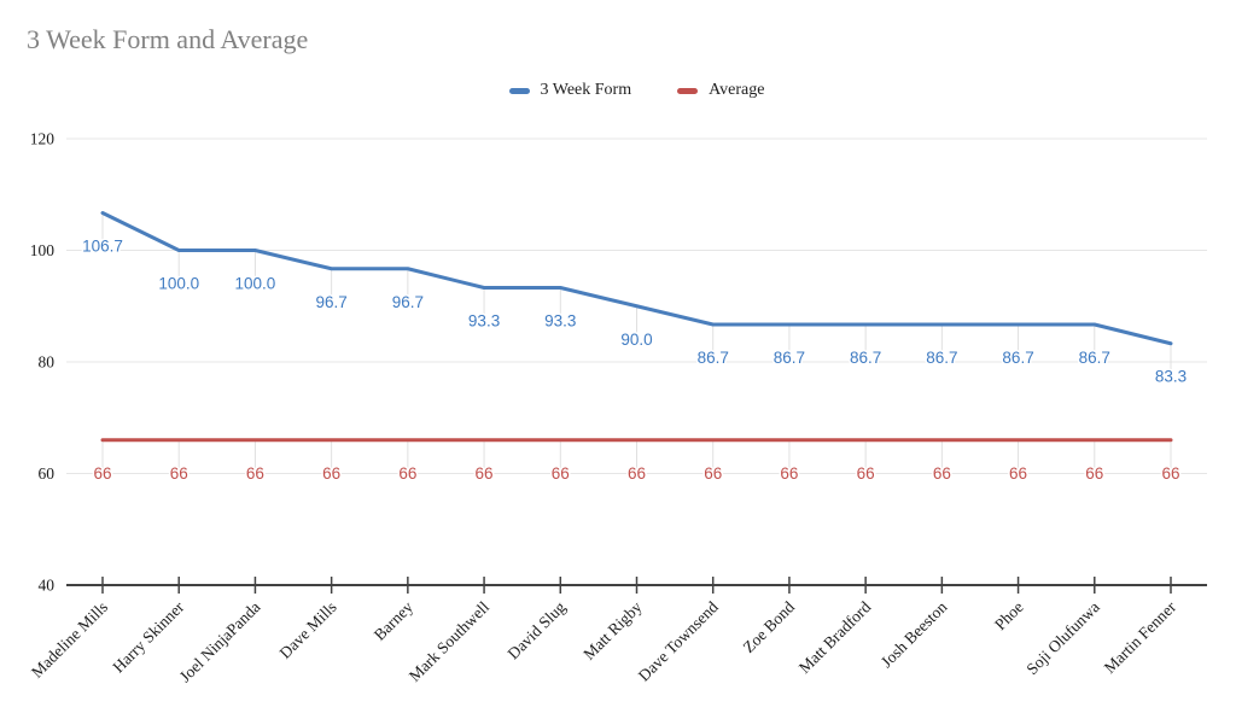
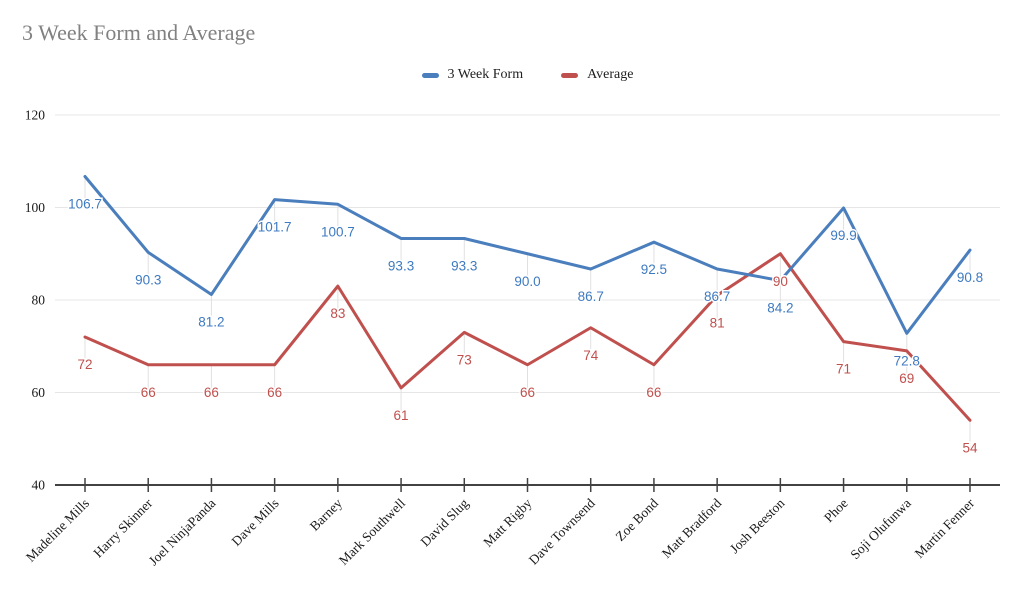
Average/Madeline Mills: 66 -> 72
3 Week Form/Harry Skinner: 100.0 -> 90.3
3 Week Form/Joel NinjaPanda: 100.0 -> 81.2
3 Week Form/Dave Mills: 96.7 -> 101.7
3 Week Form/Barney: 96.7 -> 100.7
Average/Barney: 66 -> 83
Average/Mark Southwell: 66 -> 61
Average/David Slug: 66 -> 73
Average/Dave Townsend: 66 -> 74
3 Week Form/Zoe Bond: 86.7 -> 92.5
Average/Matt Bradford: 66 -> 81
3 Week Form/Josh Beeston: 86.7 -> 84.2
Average/Josh Beeston: 66 -> 90
3 Week Form/Phoe: 86.7 -> 99.9
Average/Phoe: 66 -> 71
3 Week Form/Soji Olufunwa: 86.7 -> 72.8
Average/Soji Olufunwa: 66 -> 69
3 Week Form/Martin Fenner: 83.3 -> 90.8
Average/Martin Fenner: 66 -> 54
